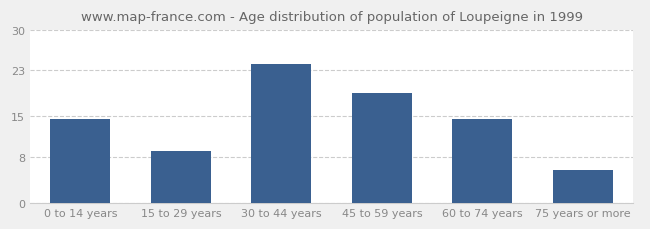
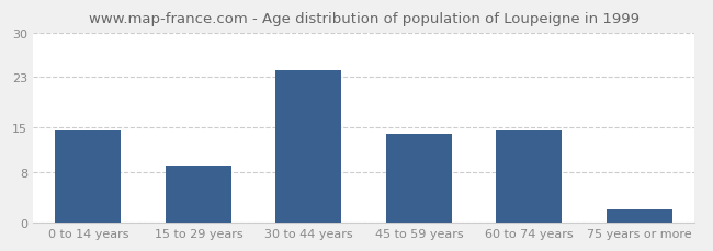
45 to 59 years: 19.0 -> 14.0
75 years or more: 5.8 -> 2.0
